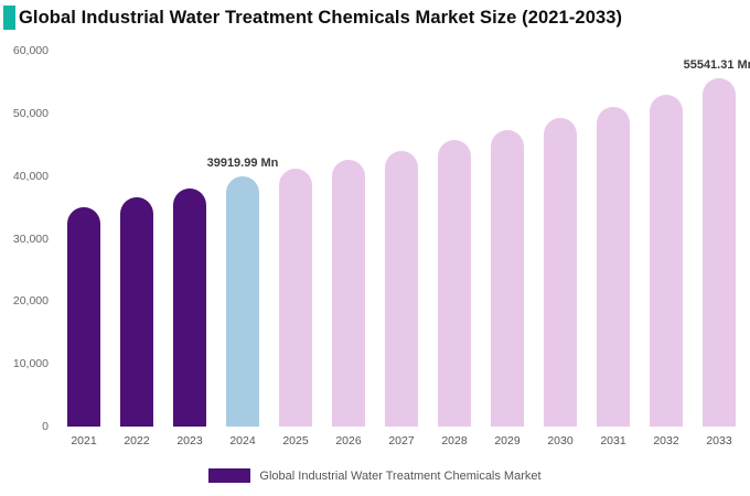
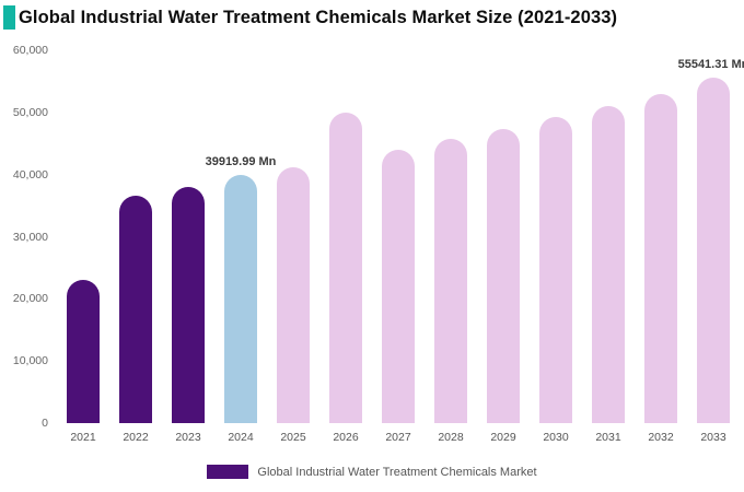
2021: 35000 -> 23000
2026: 42000 -> 50000
